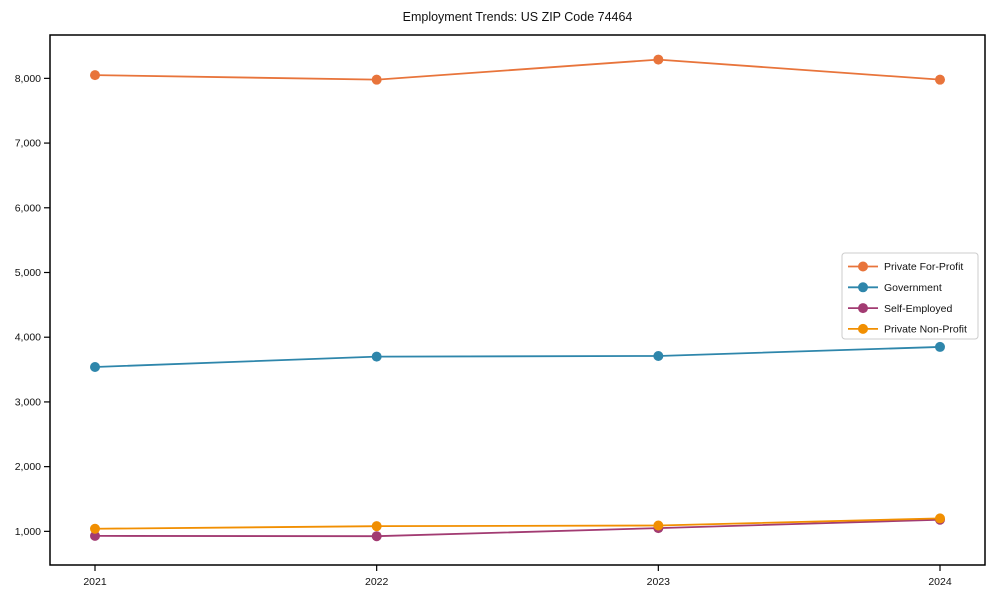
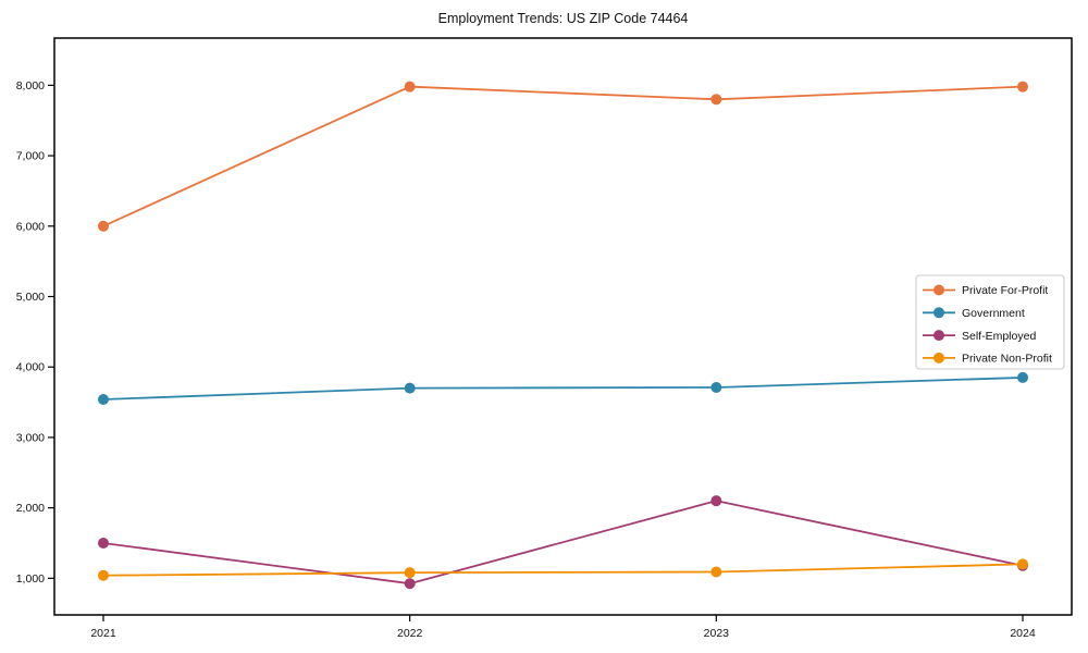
Private For-Profit/2021: 8000 -> 6000
Self-Employed/2021: 900 -> 1500
Private For-Profit/2023: 8300 -> 7800
Self-Employed/2023: 1000 -> 2100
